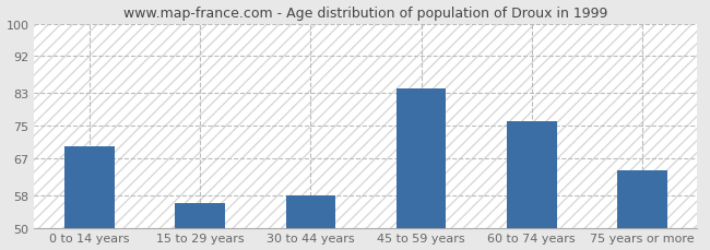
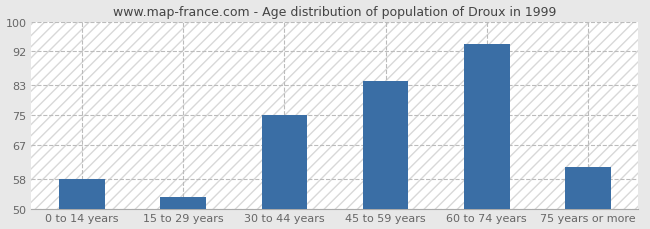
0 to 14 years: 70 -> 58
15 to 29 years: 56 -> 53
30 to 44 years: 58 -> 75
60 to 74 years: 76 -> 94
75 years or more: 64 -> 61
